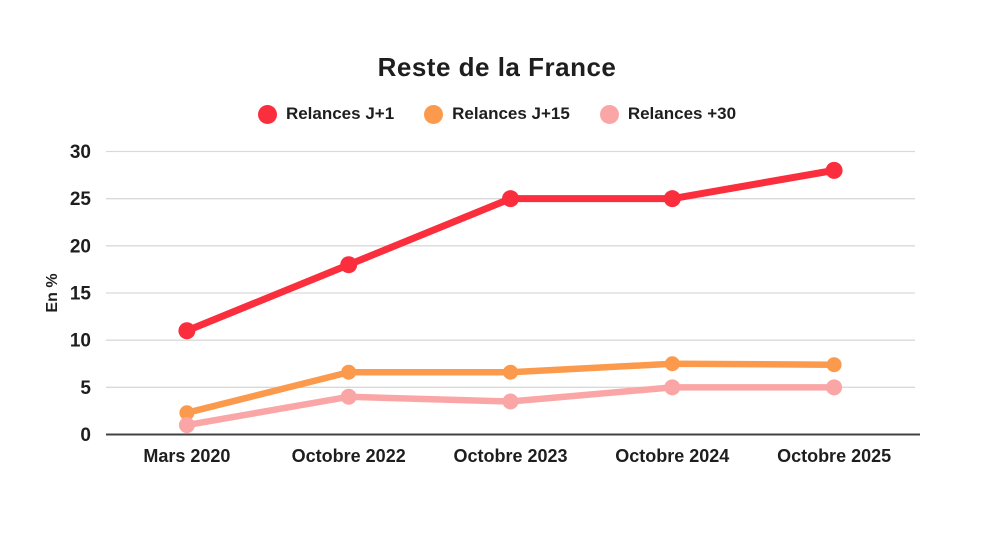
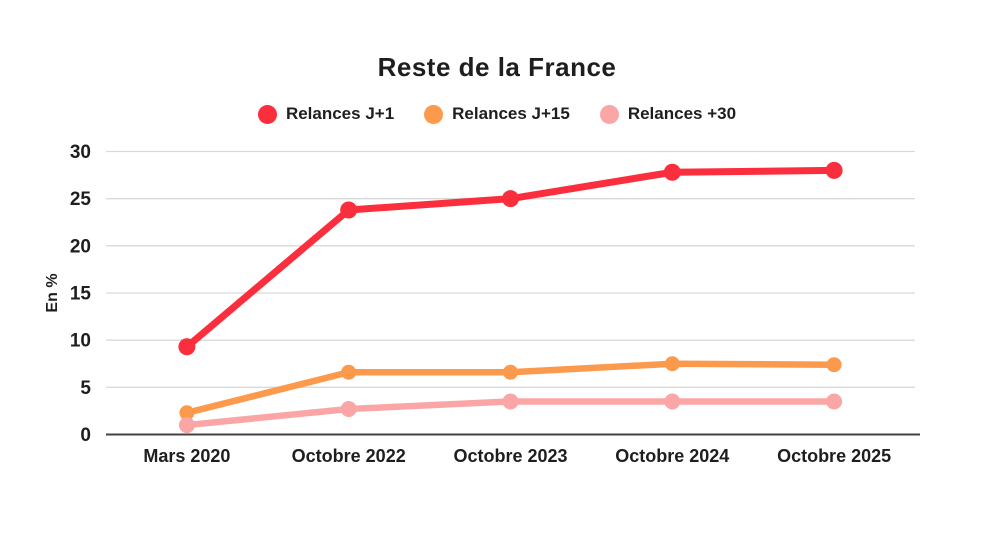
Relances J+1/Mars 2020: 11 -> 9
Relances J+1/Octobre 2022: 18 -> 24
Relances +30/Octobre 2022: 4 -> 3
Relances J+1/Octobre 2024: 25 -> 28
Relances +30/Octobre 2024: 5 -> 4
Relances +30/Octobre 2025: 5 -> 4
